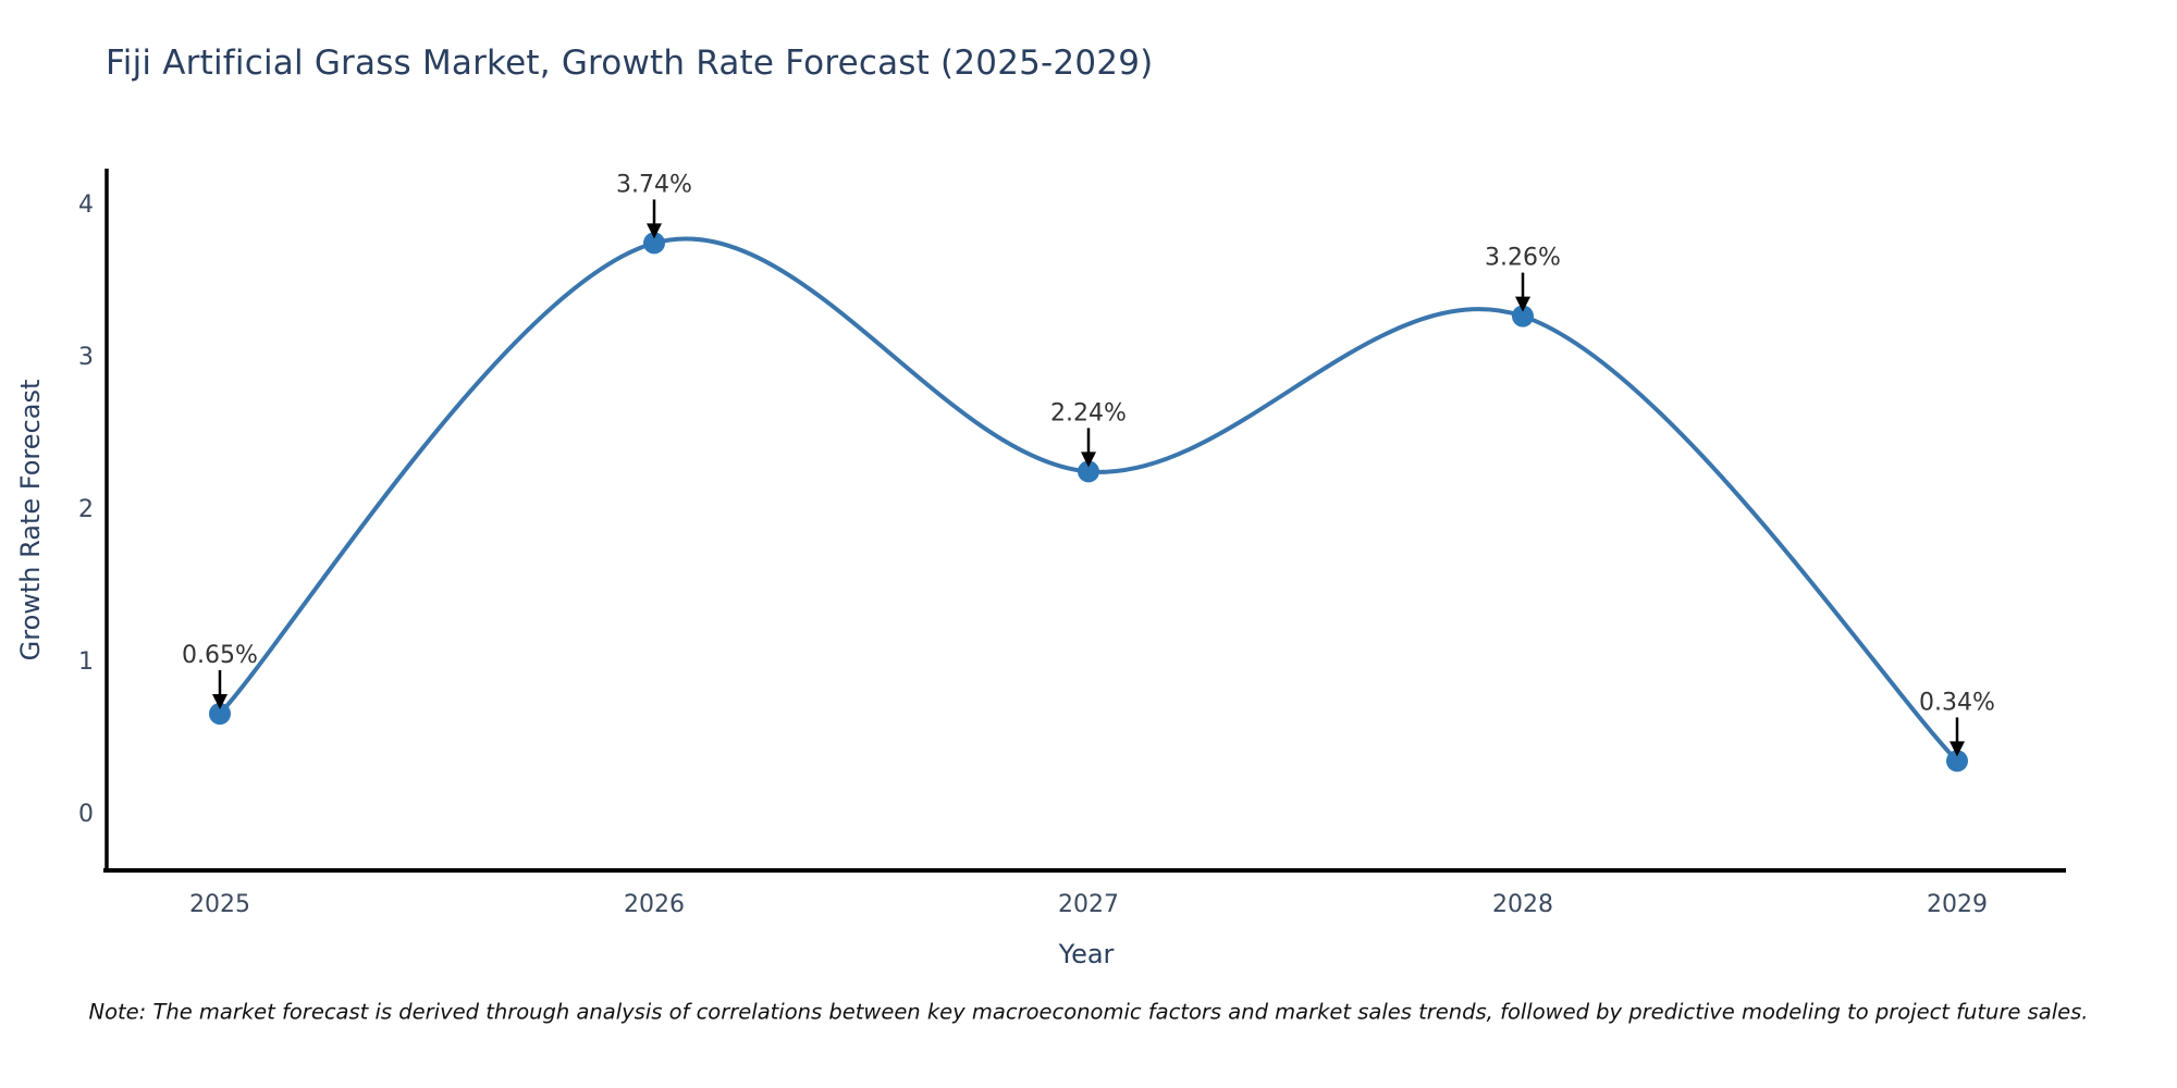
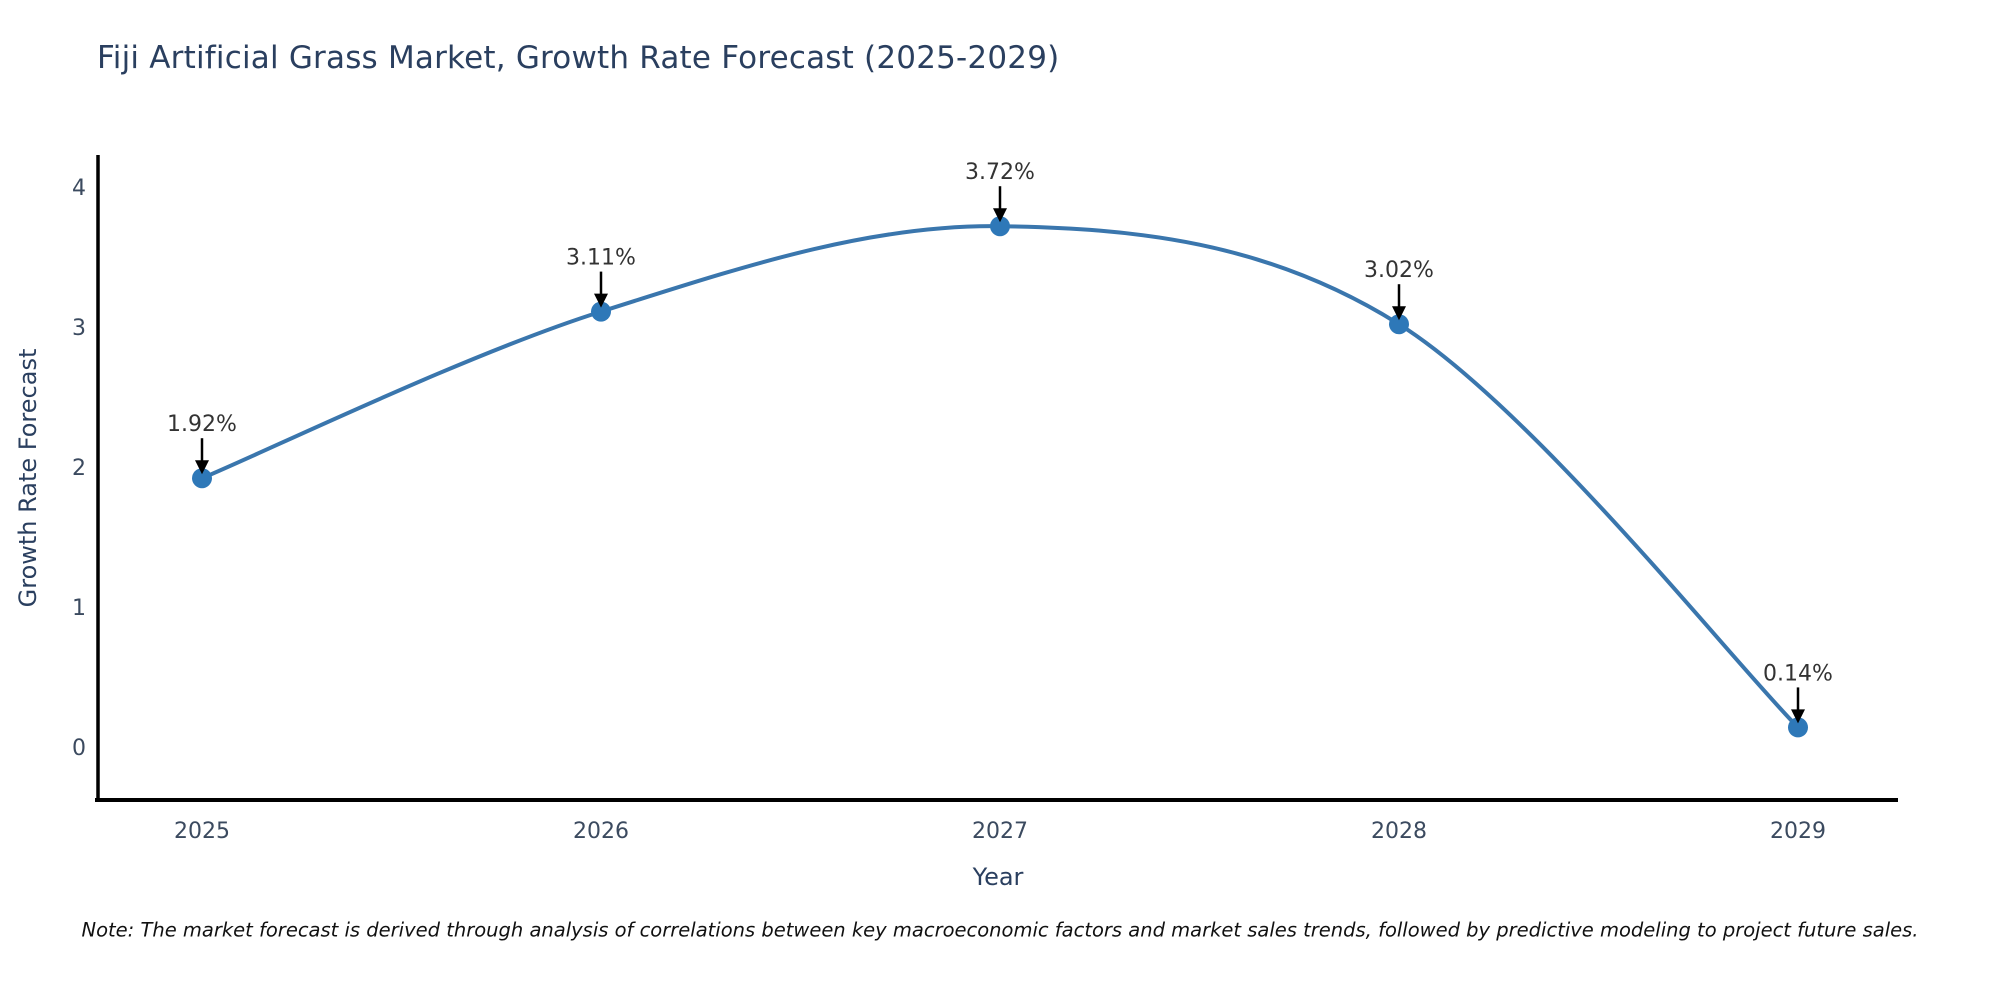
2025: 0.65% -> 1.92%
2026: 3.74% -> 3.11%
2027: 2.24% -> 3.72%
2028: 3.26% -> 3.02%
2029: 0.34% -> 0.14%
